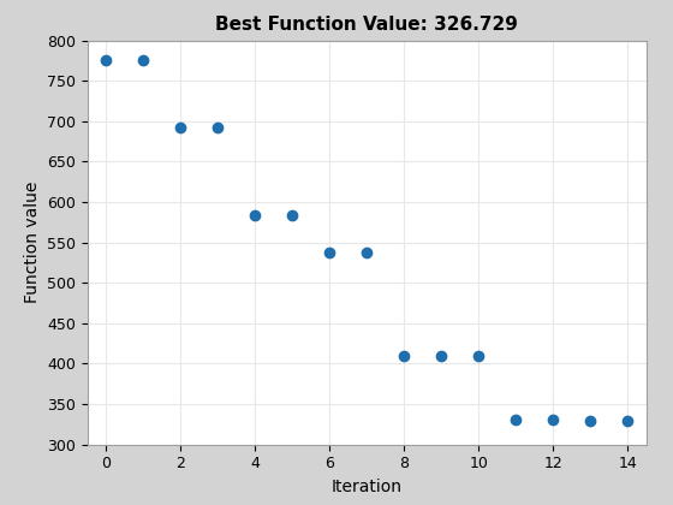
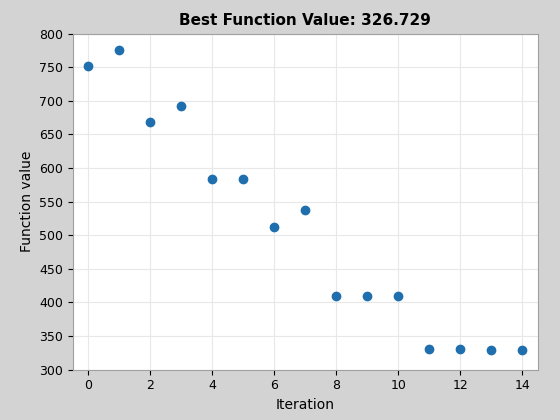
0: 775 -> 752
2: 692 -> 668
6: 538 -> 512
